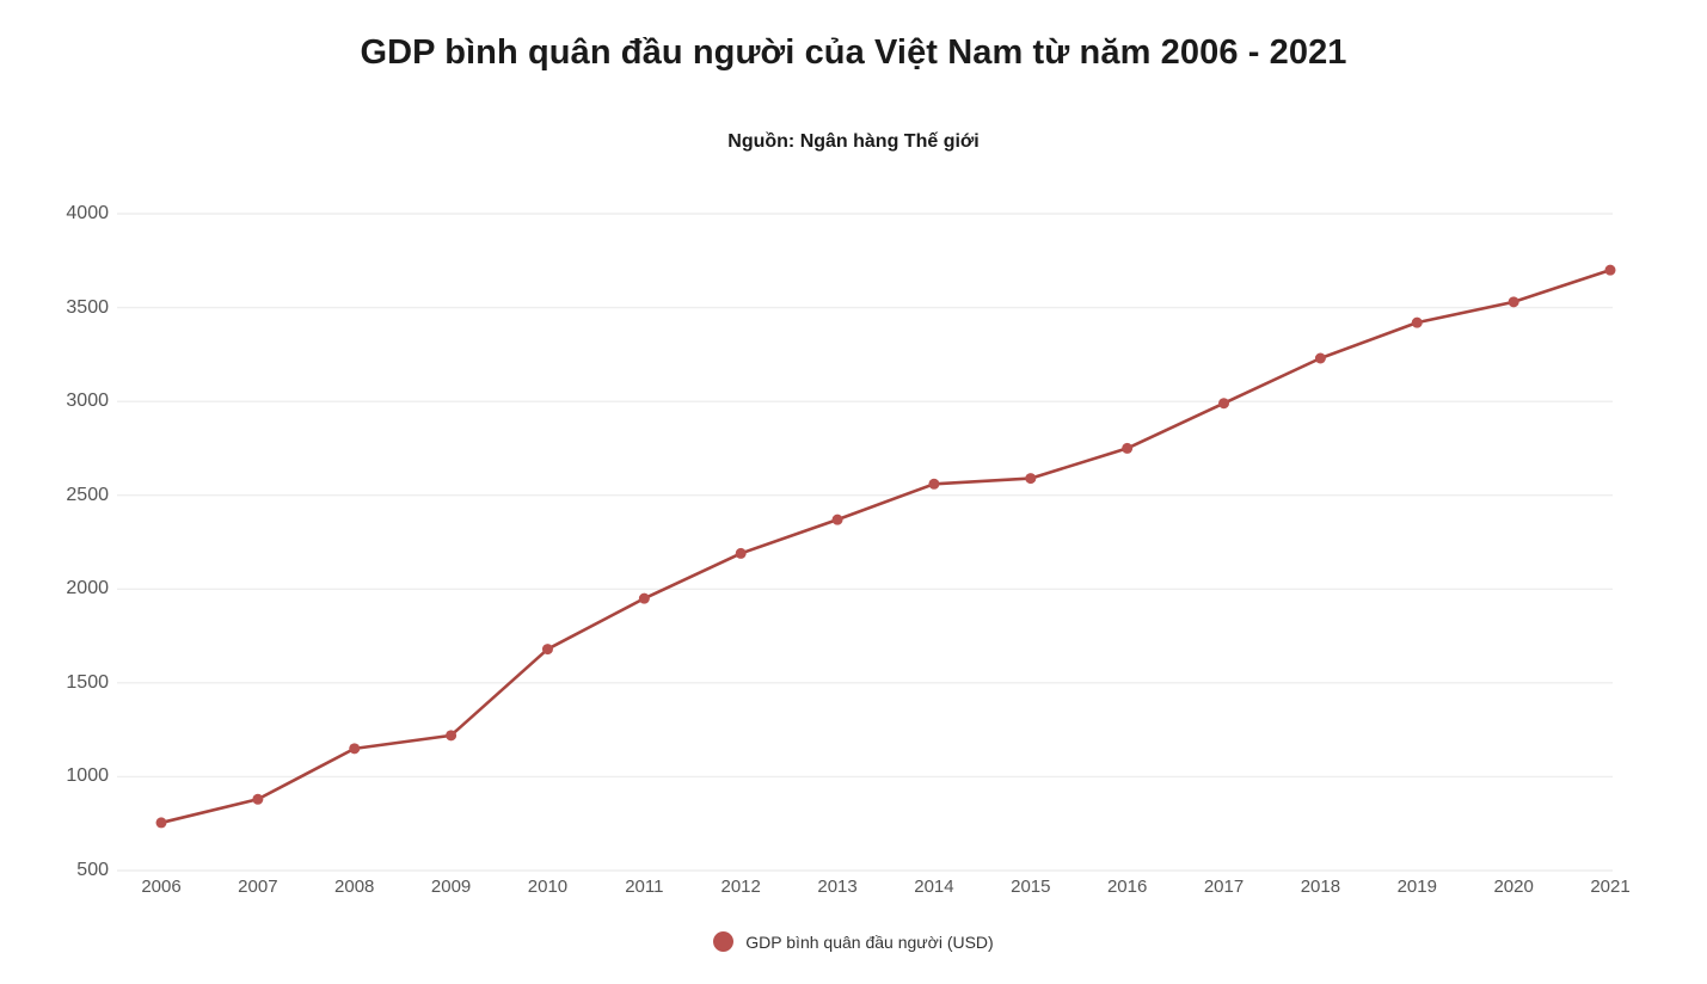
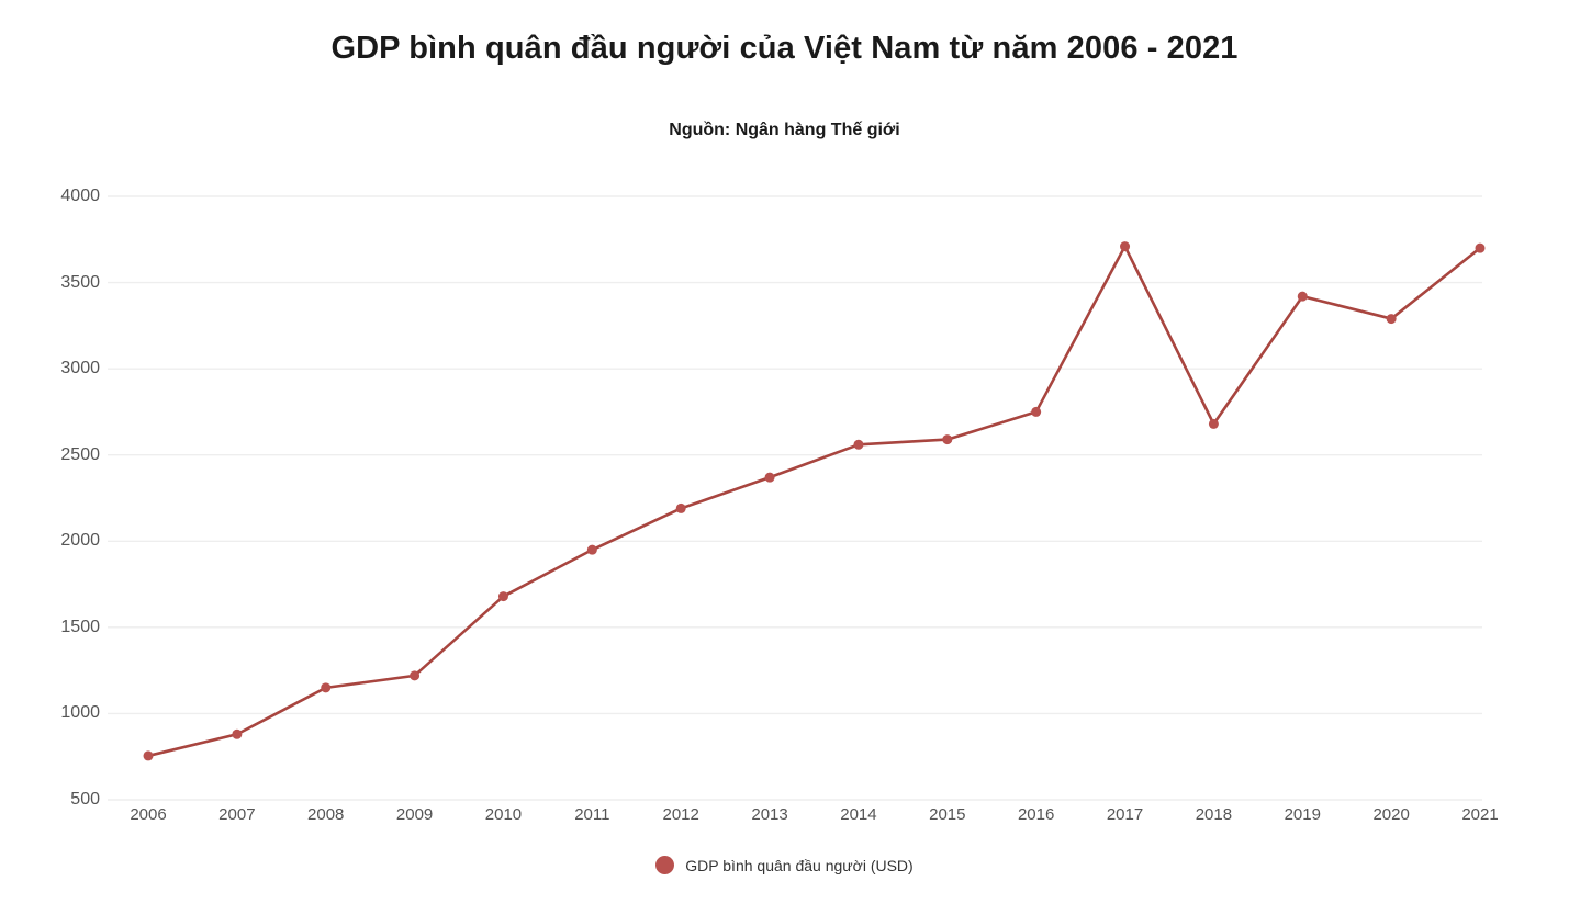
2017: 2990 -> 3710
2018: 3230 -> 2680
2020: 3530 -> 3290
